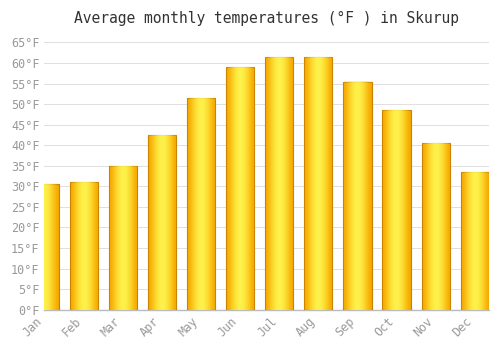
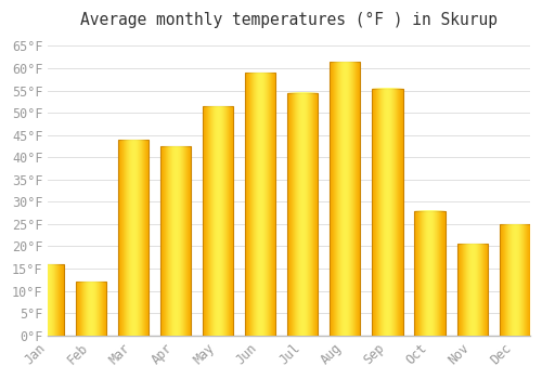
Jan: 30.5°F -> 16.0°F
Feb: 31.0°F -> 12.0°F
Mar: 35.0°F -> 44.0°F
Jul: 61.5°F -> 54.5°F
Oct: 48.5°F -> 28.0°F
Nov: 40.5°F -> 20.5°F
Dec: 33.5°F -> 25.0°F
